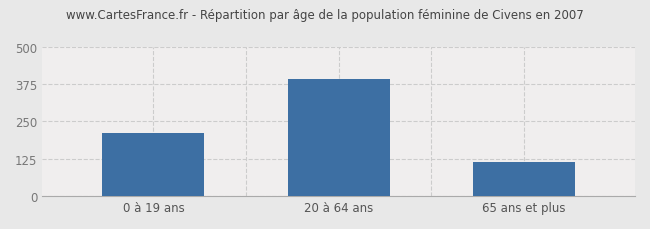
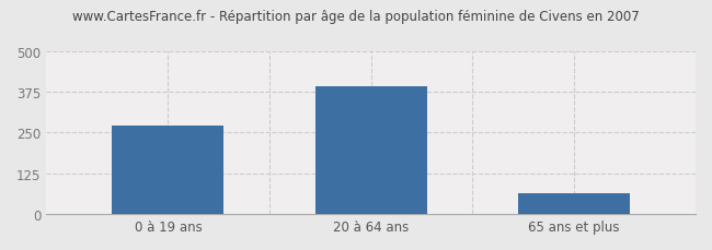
0 à 19 ans: 210 -> 270
65 ans et plus: 115 -> 65
